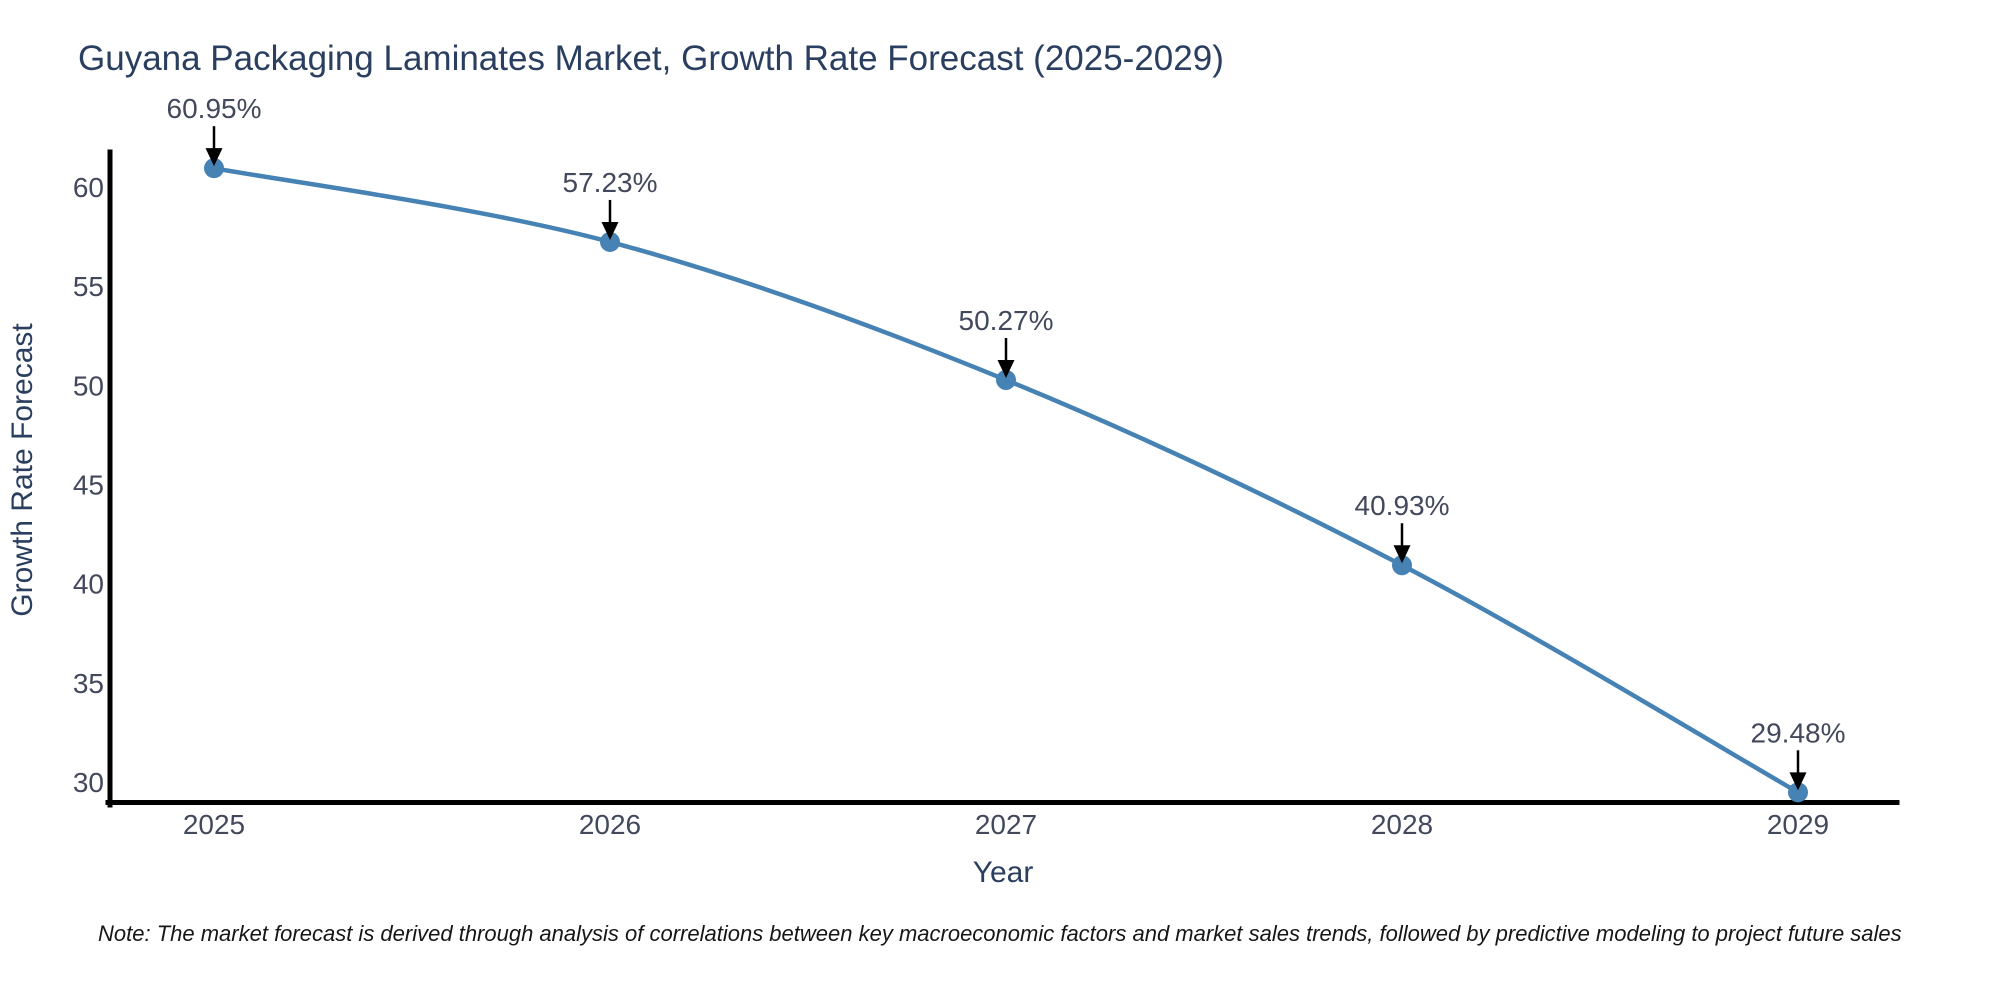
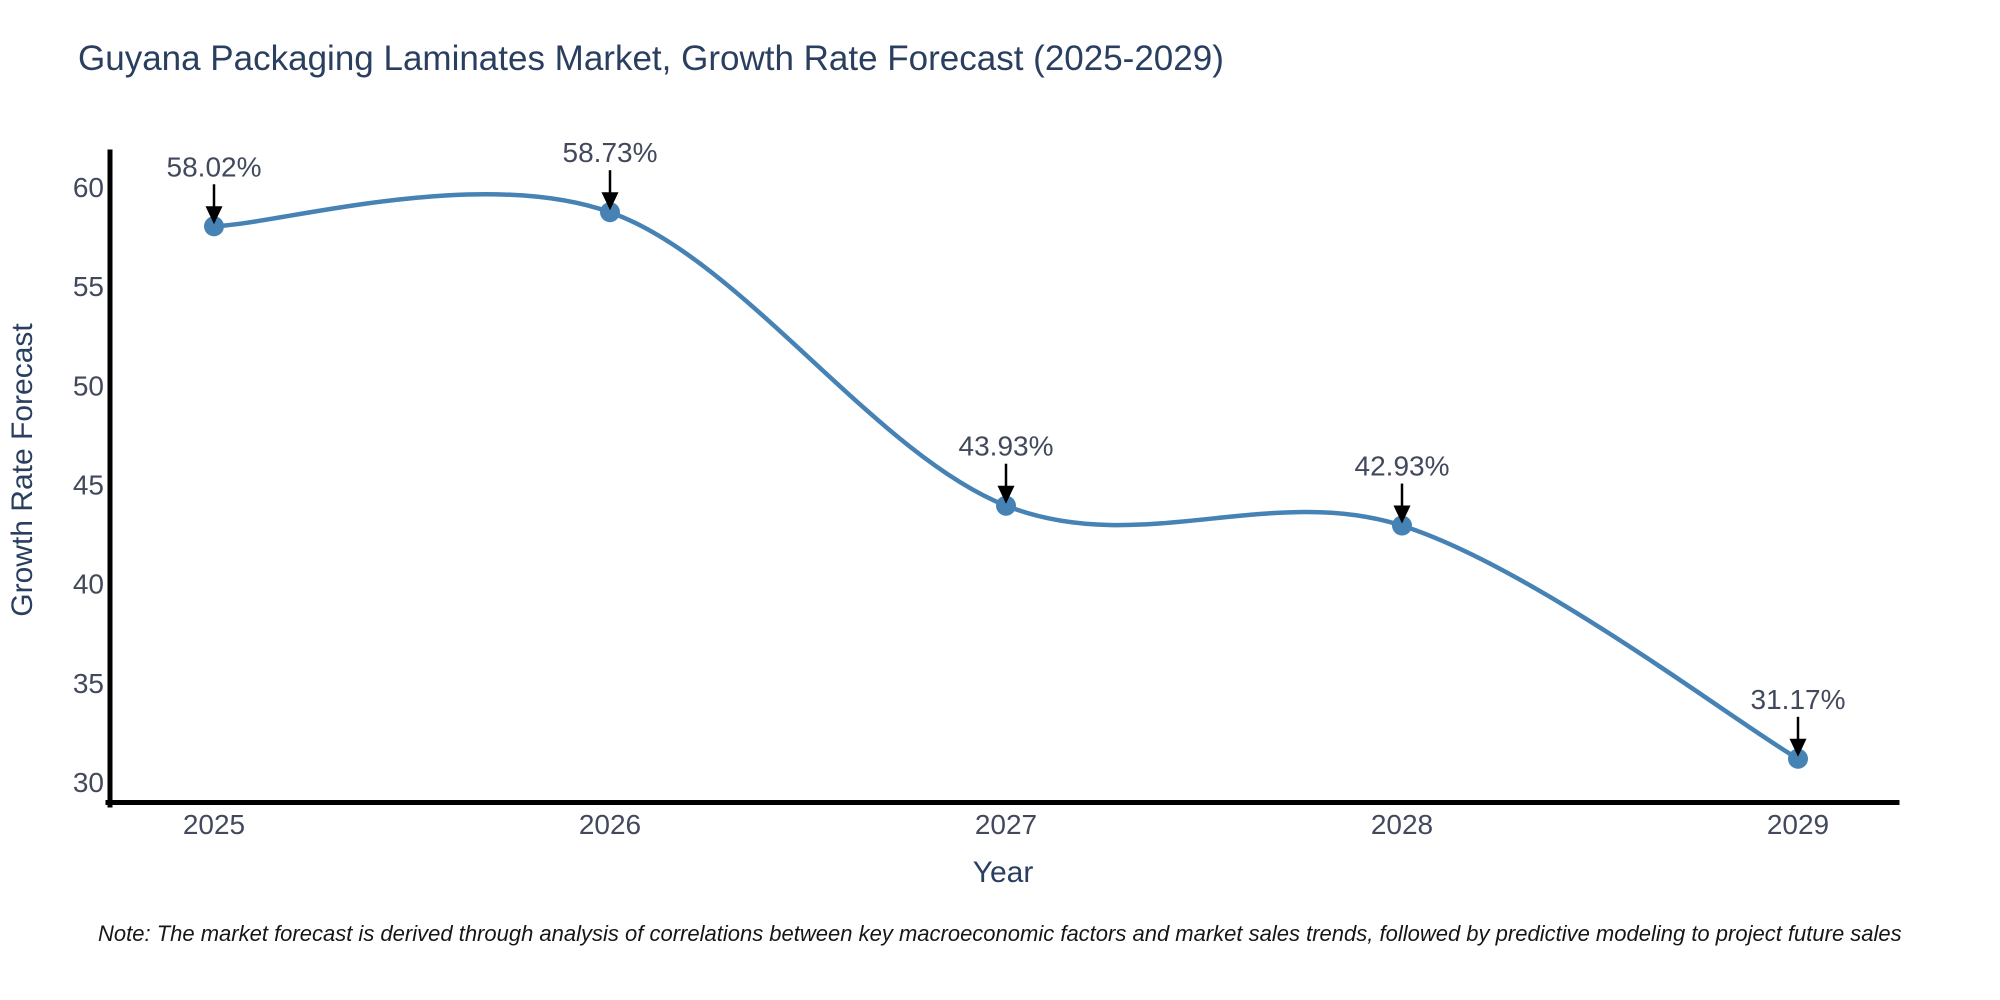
2025: 60.95% -> 58.02%
2026: 57.23% -> 58.73%
2027: 50.27% -> 43.93%
2028: 40.93% -> 42.93%
2029: 29.48% -> 31.17%
